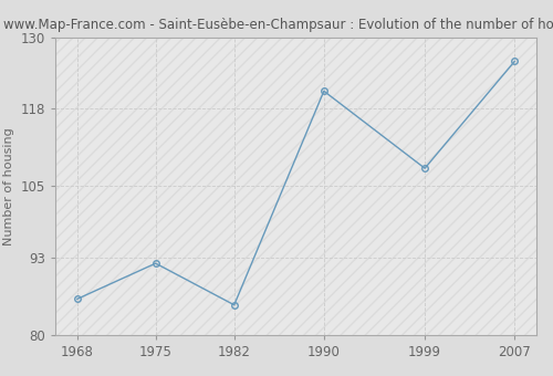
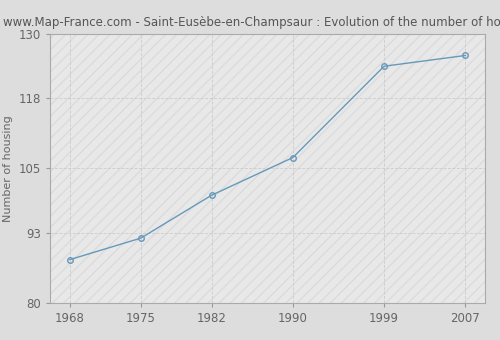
1968: 86 -> 88
1982: 85 -> 100
1990: 121 -> 107
1999: 108 -> 124
